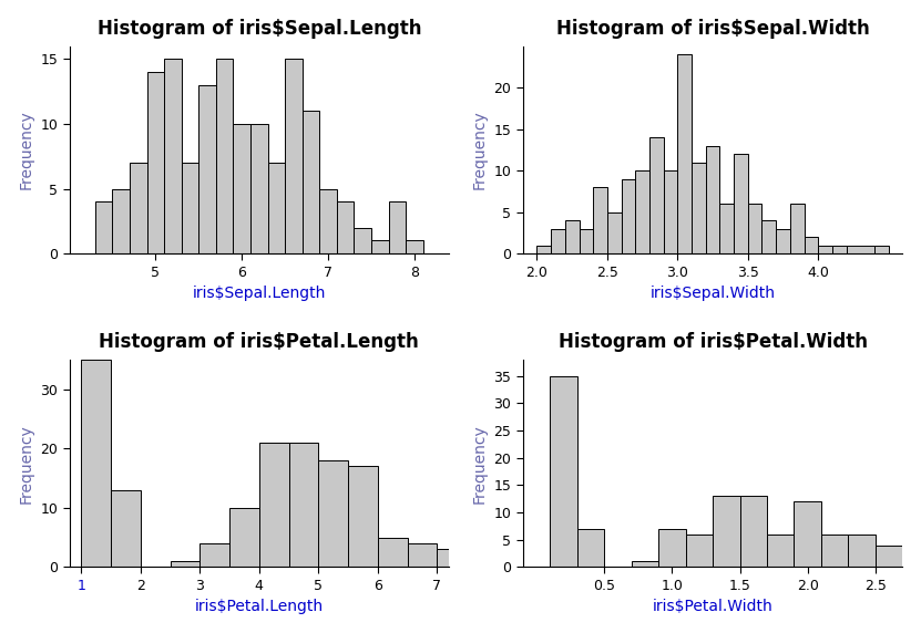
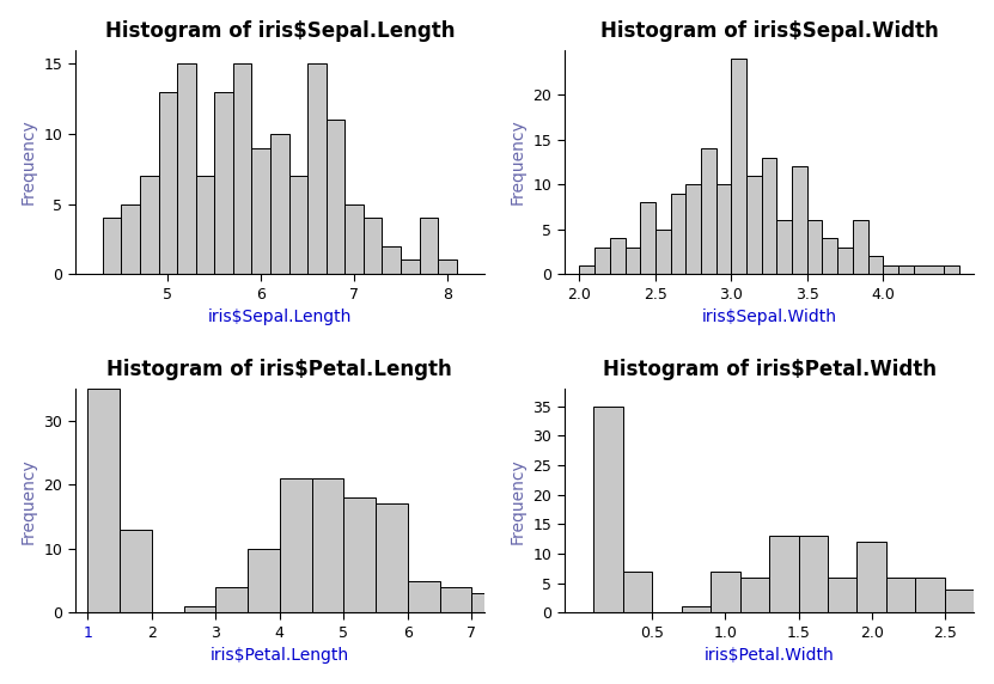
Histogram of iris$Sepal.Length/5: 14 -> 13
Histogram of iris$Sepal.Length/6: 10 -> 9
